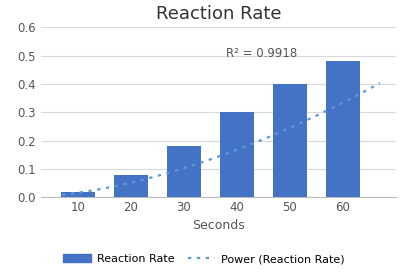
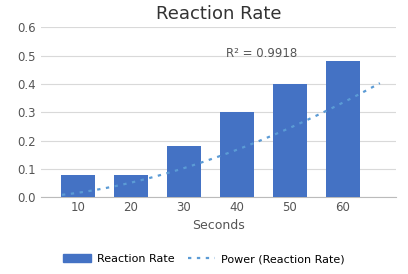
Reaction Rate/10: 0.02 -> 0.08
